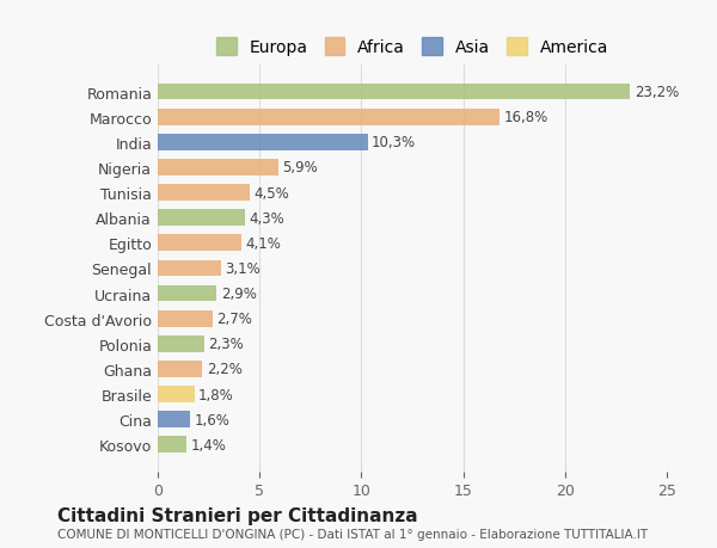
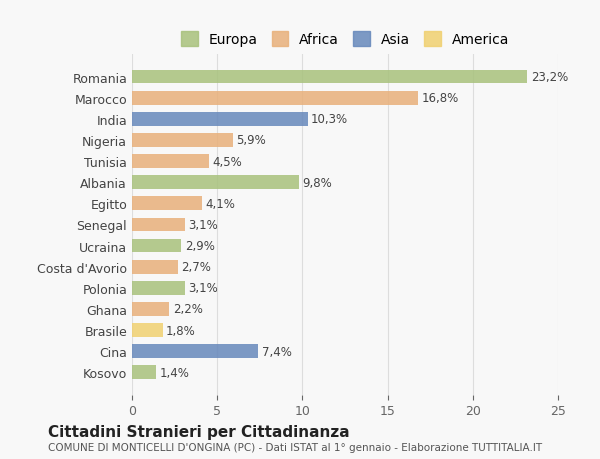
Albania: 4,3% -> 9,8%
Polonia: 2,3% -> 3,1%
Cina: 1,6% -> 7,4%
